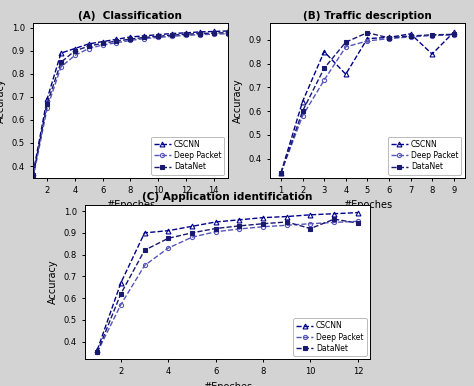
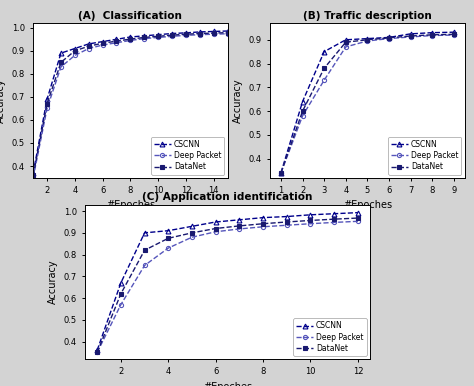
(B) Traffic description/CSCNN/4: 0.755 -> 0.900
(B) Traffic description/DataNet/5: 0.930 -> 0.900
(B) Traffic description/CSCNN/8: 0.840 -> 0.930
(C) Application identification/DataNet/10: 0.920 -> 0.957
(C) Application identification/DataNet/12: 0.945 -> 0.968
